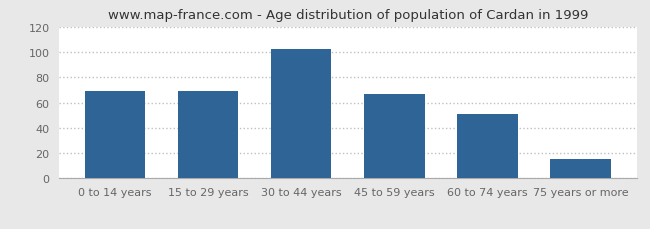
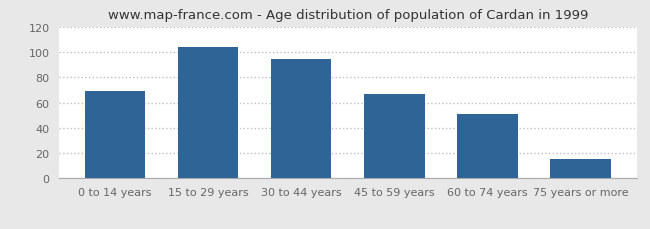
15 to 29 years: 69 -> 104
30 to 44 years: 102 -> 94
